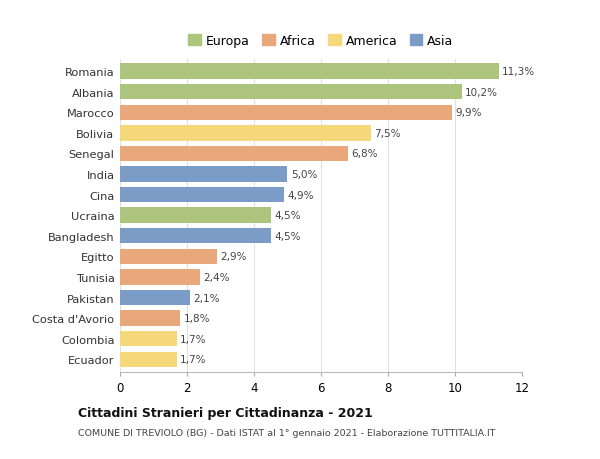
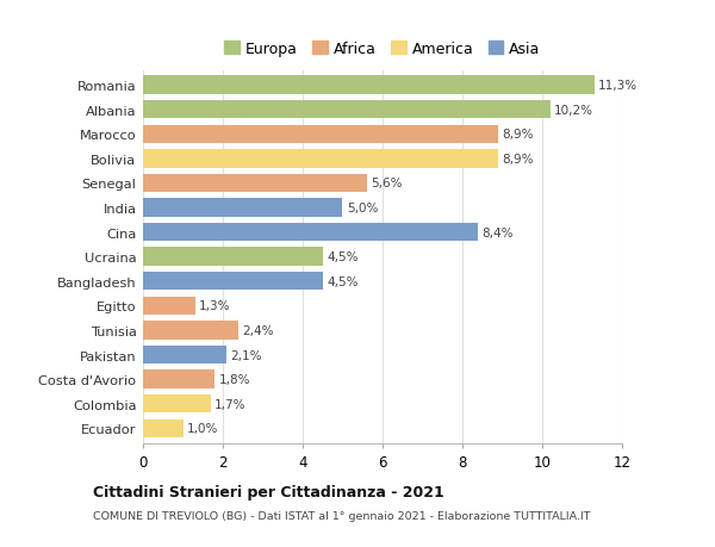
Marocco: 9,9% -> 8,9%
Bolivia: 7,5% -> 8,9%
Senegal: 6,8% -> 5,6%
Cina: 4,9% -> 8,4%
Egitto: 2,9% -> 1,3%
Ecuador: 1,7% -> 1,0%
